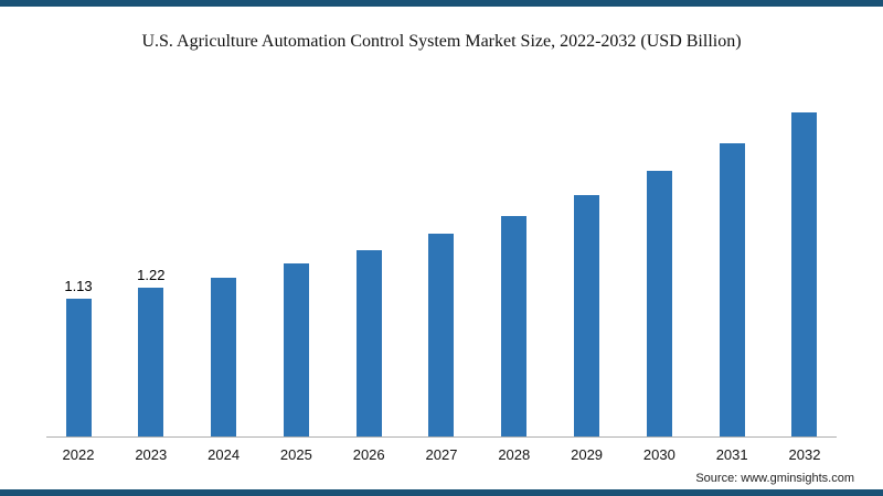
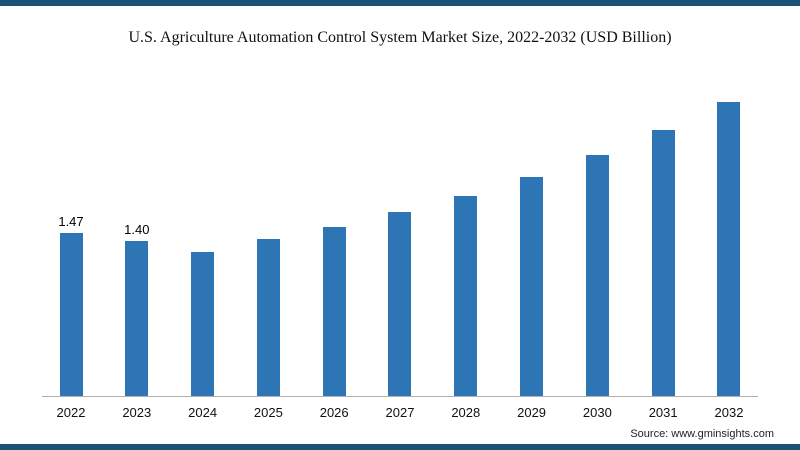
2022: 1.13 -> 1.47
2023: 1.22 -> 1.40
